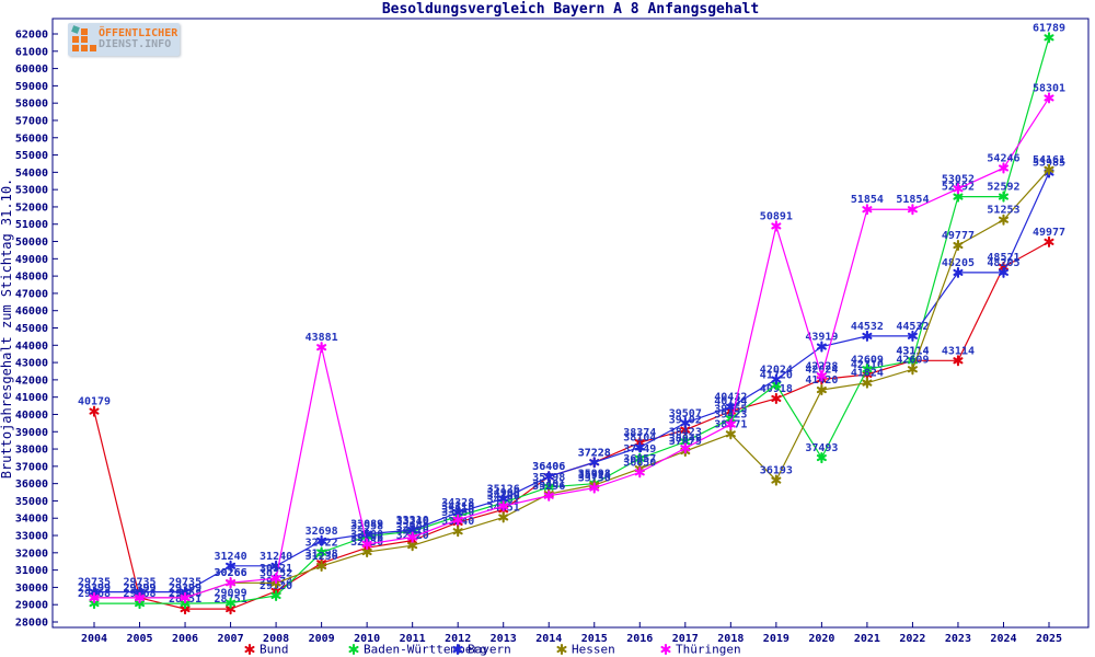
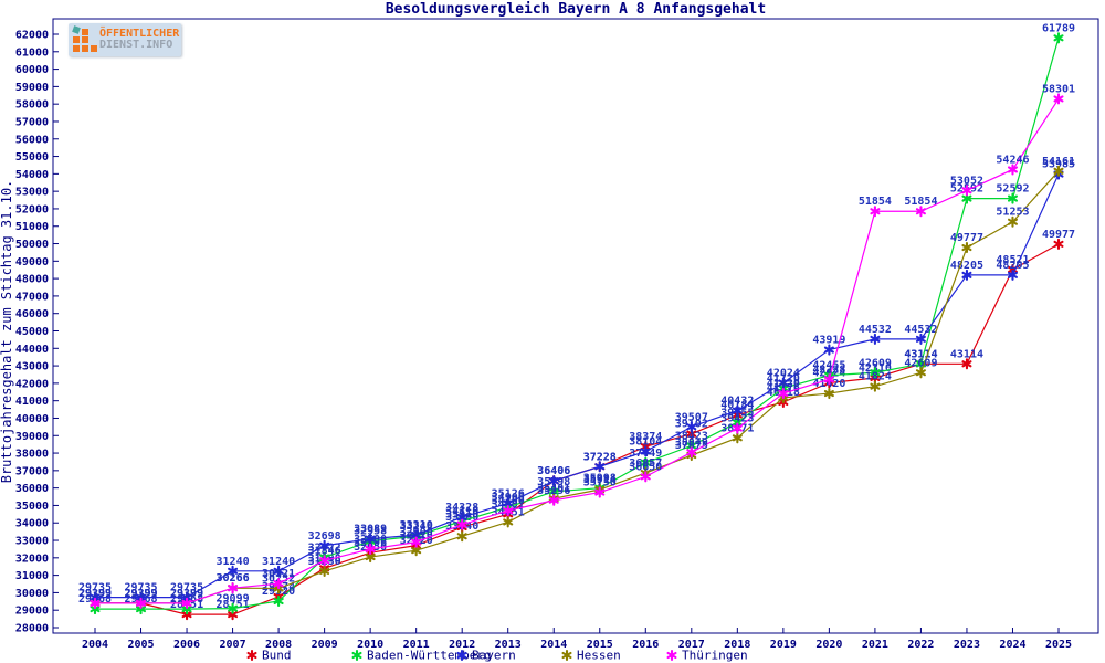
Bund/2004: 40179 -> 29399
Thüringen/2009: 43881 -> 31846
Hessen/2019: 36193 -> 41176
Thüringen/2019: 50891 -> 41420
Baden-Württemberg/2020: 37493 -> 42455
